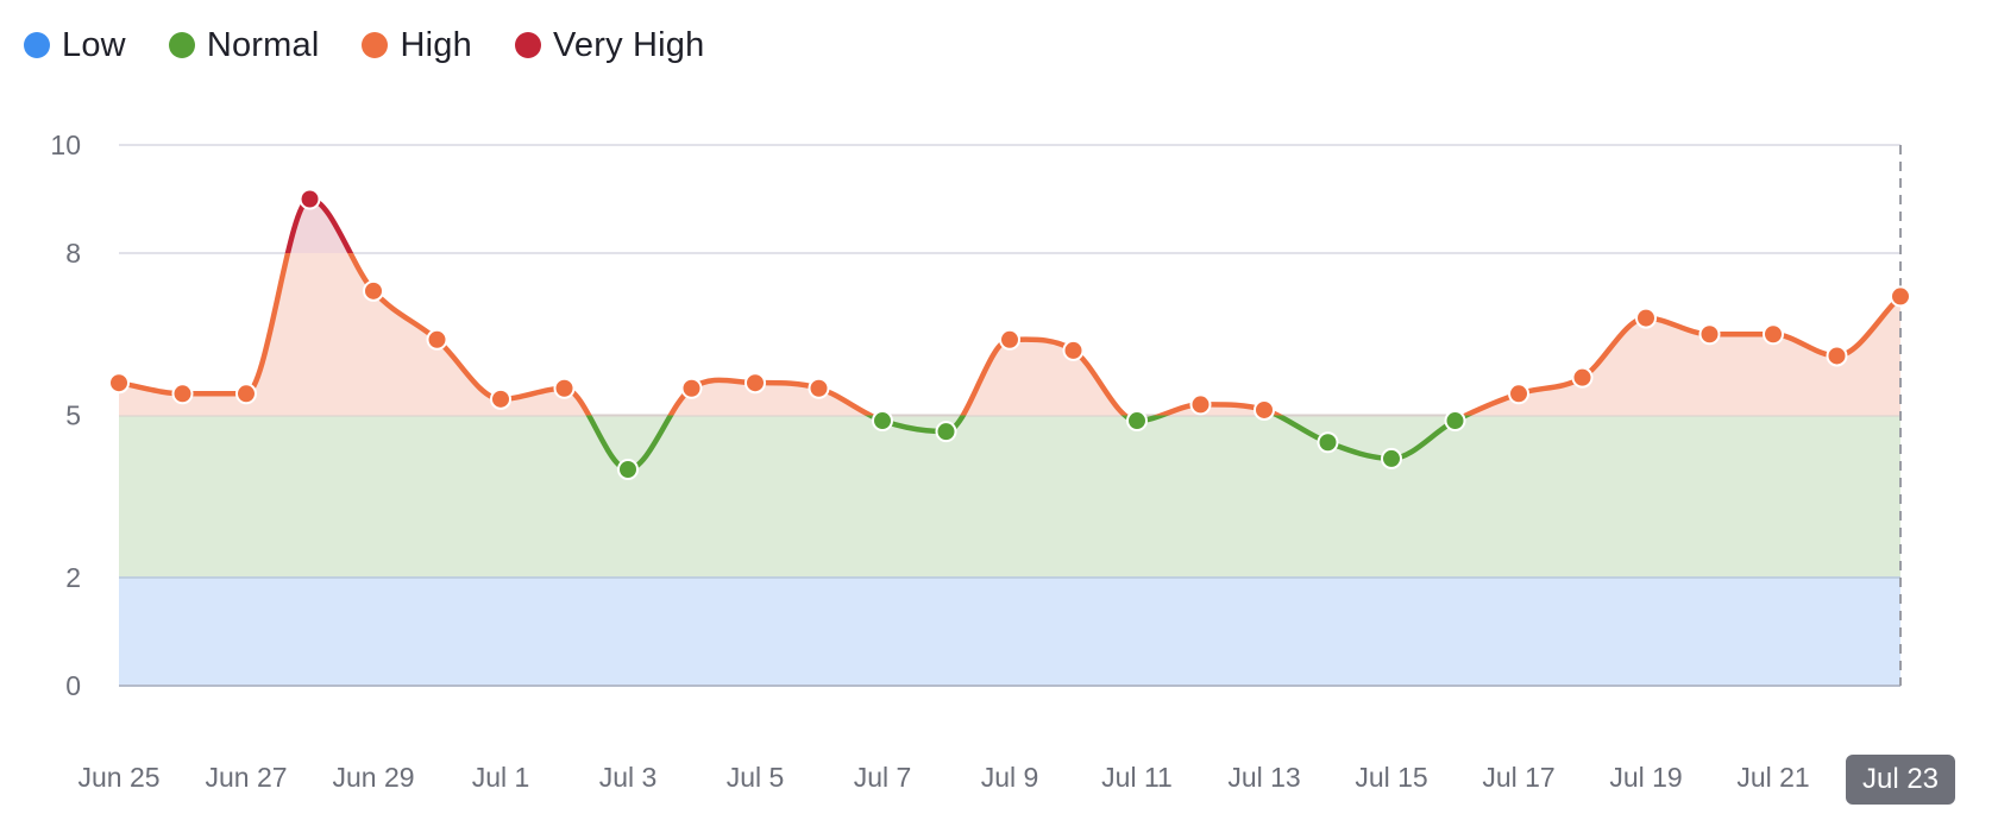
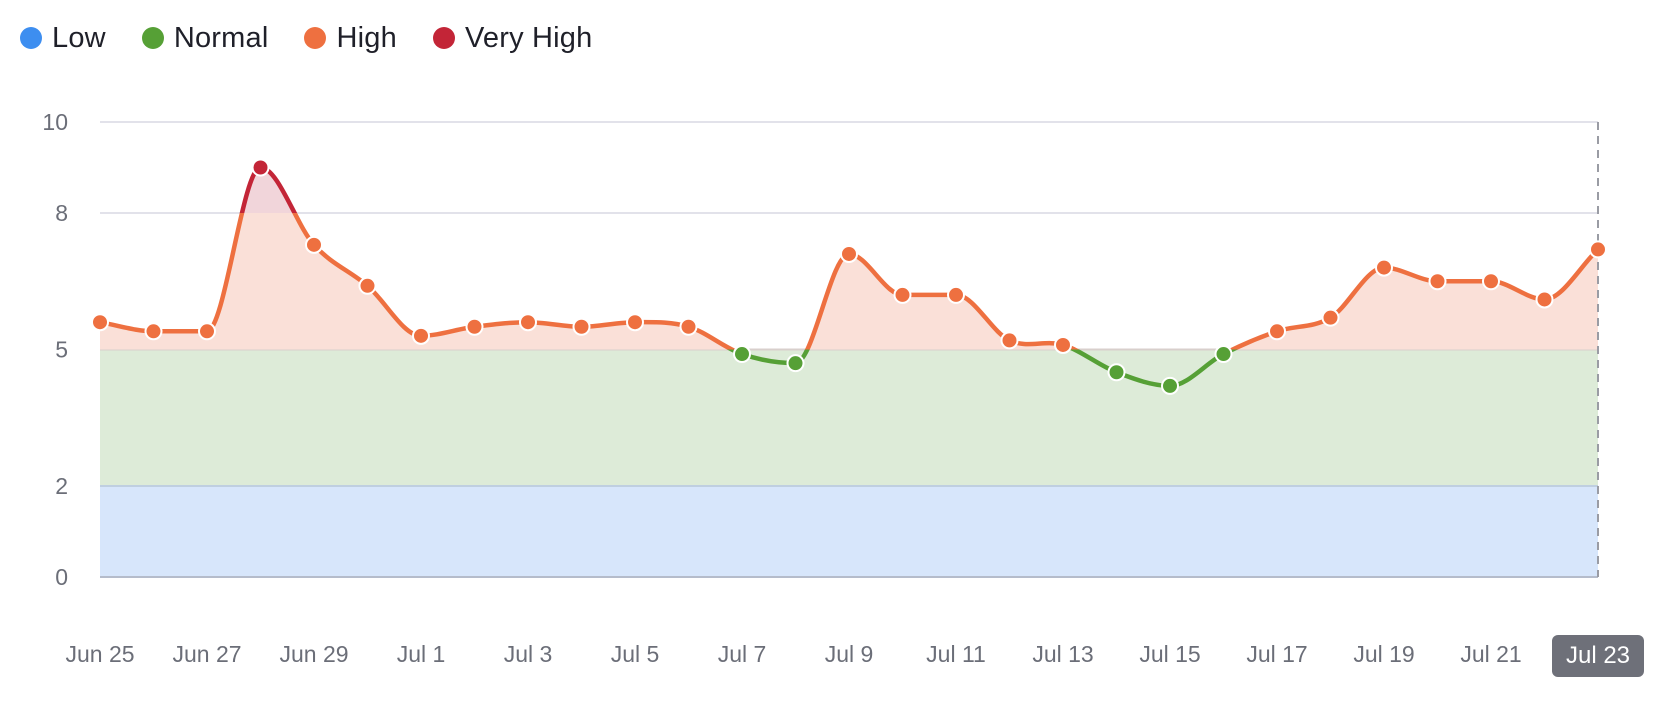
Jul 3: 4.0 -> 5.6
Jul 9: 6.4 -> 7.1
Jul 11: 4.9 -> 6.2
